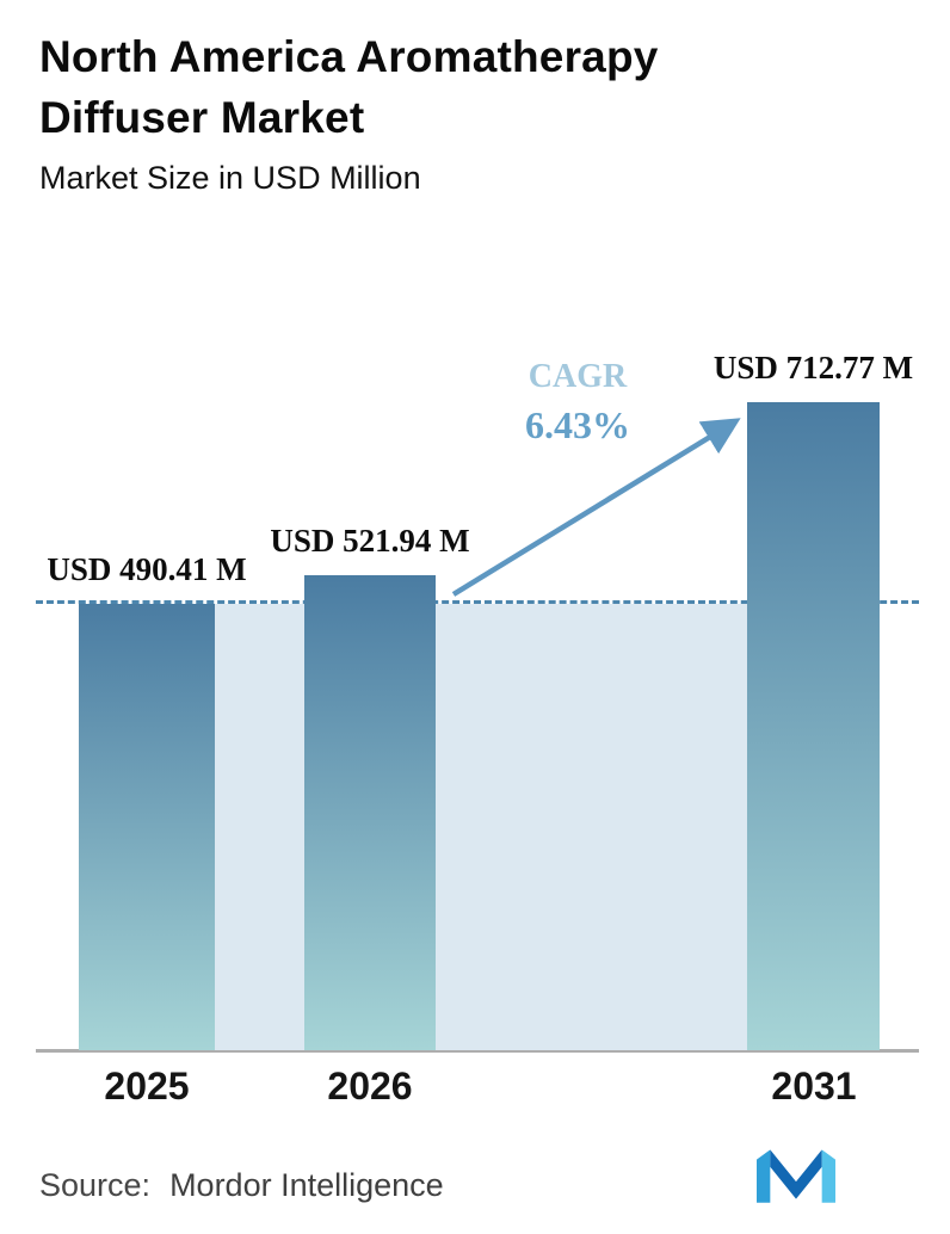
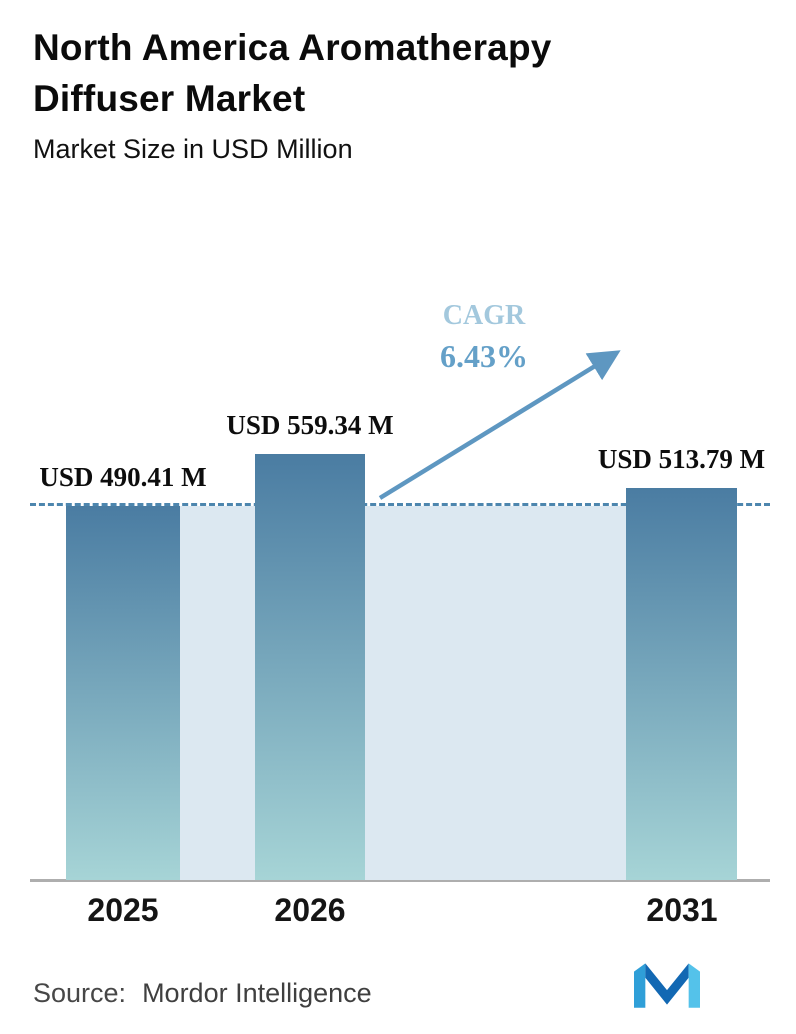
2026: 521.94 -> 559.34
2031: 712.77 -> 513.79
